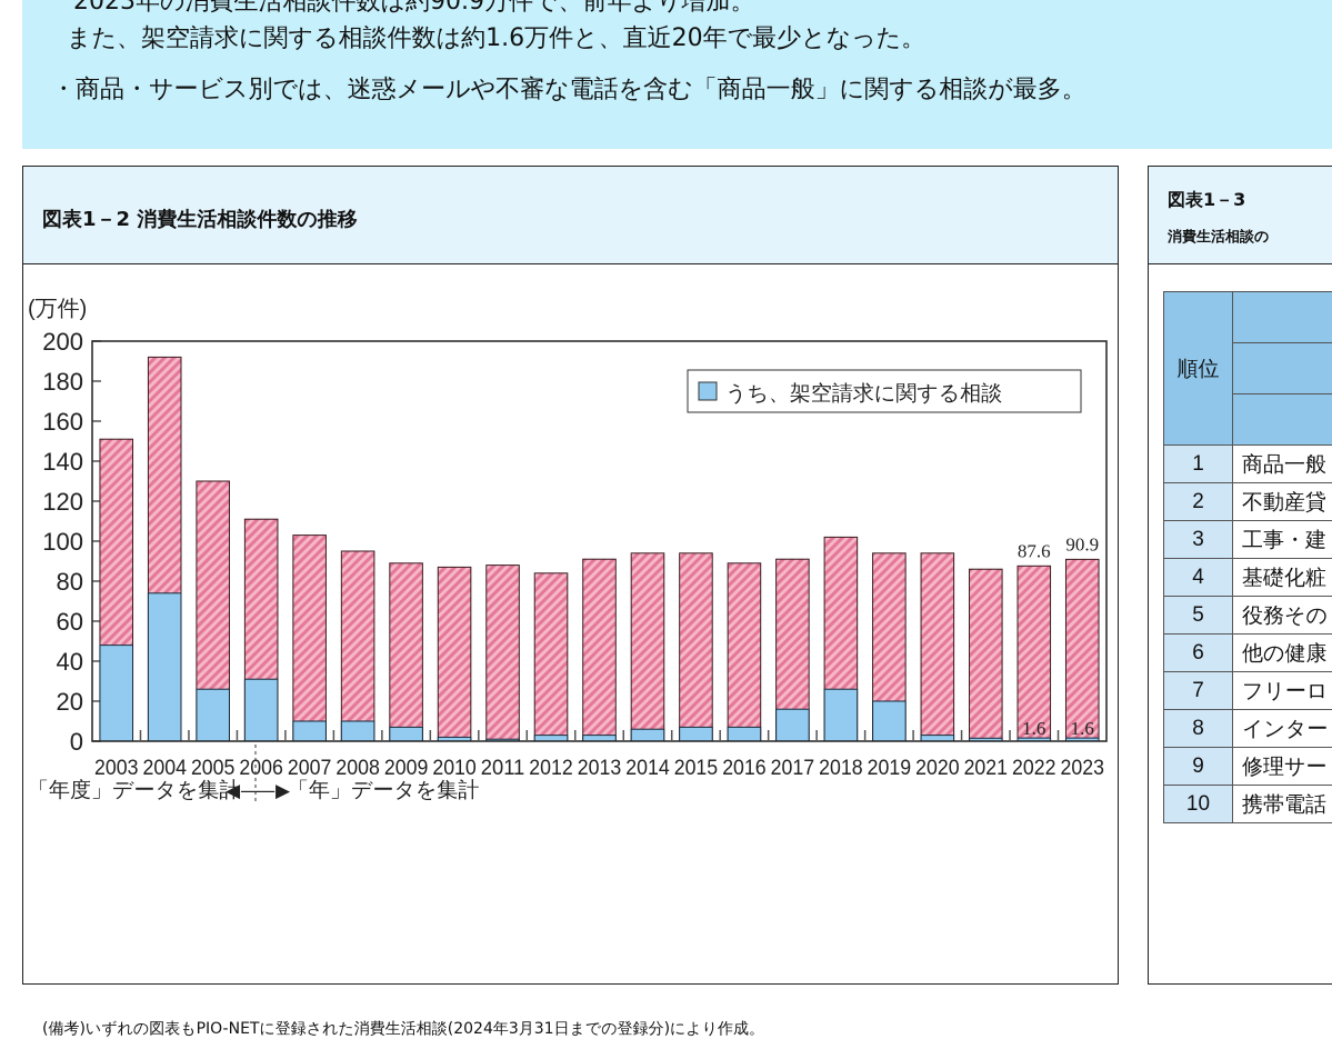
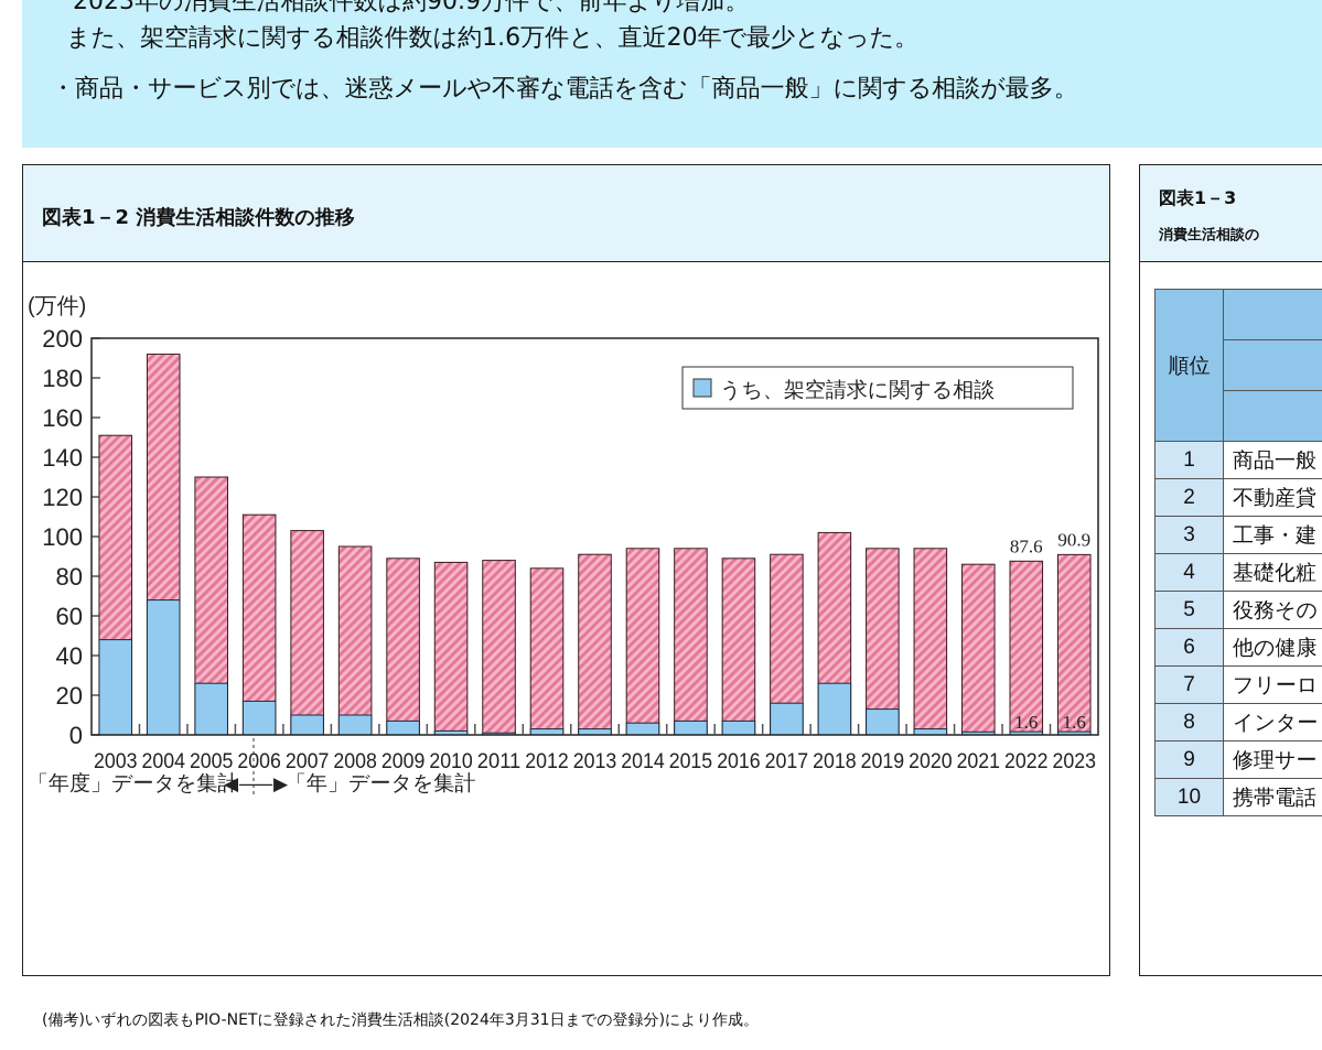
うち、架空請求に関する相談/2004: 74 -> 68
うち、架空請求に関する相談/2006: 31 -> 17
うち、架空請求に関する相談/2019: 20 -> 13
